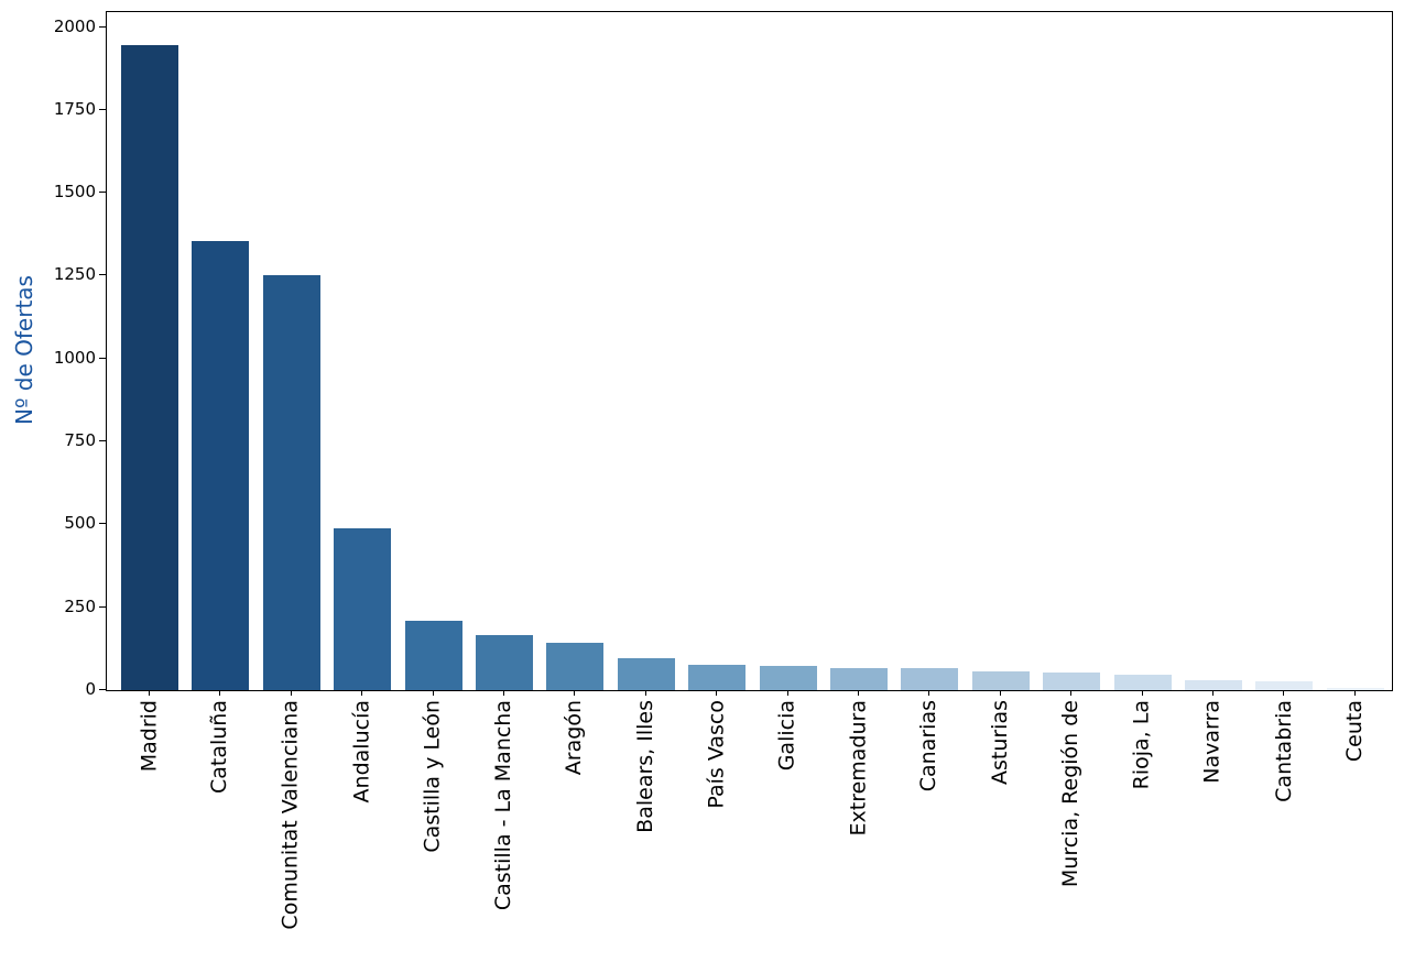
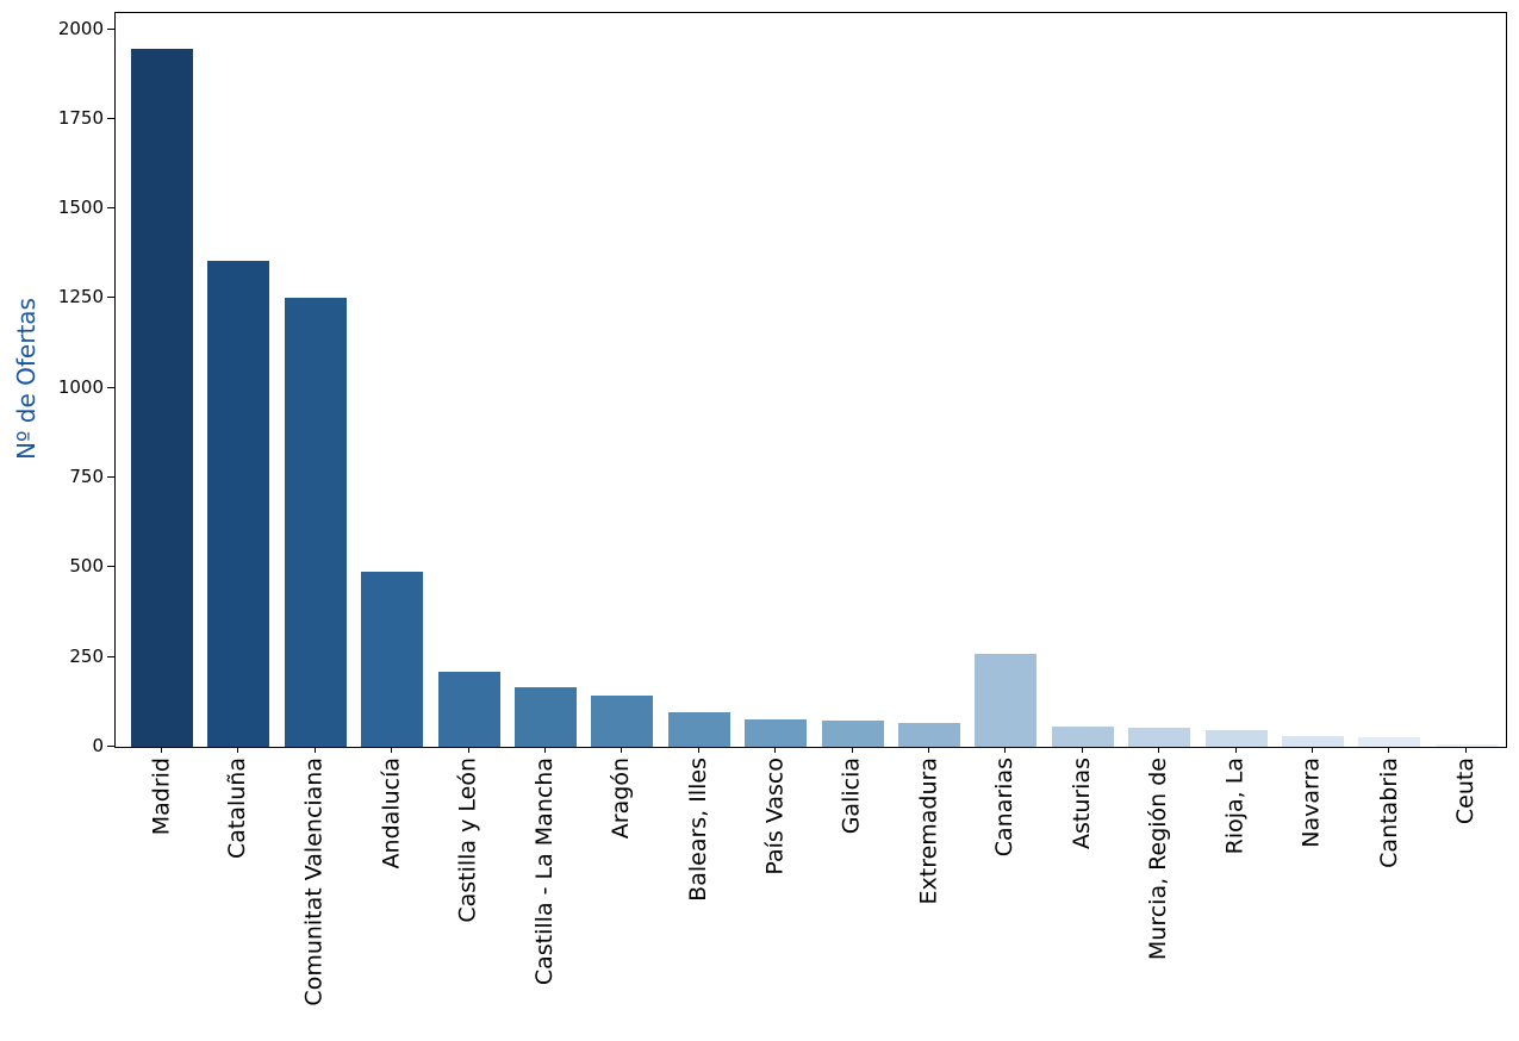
Canarias: 60 -> 260
